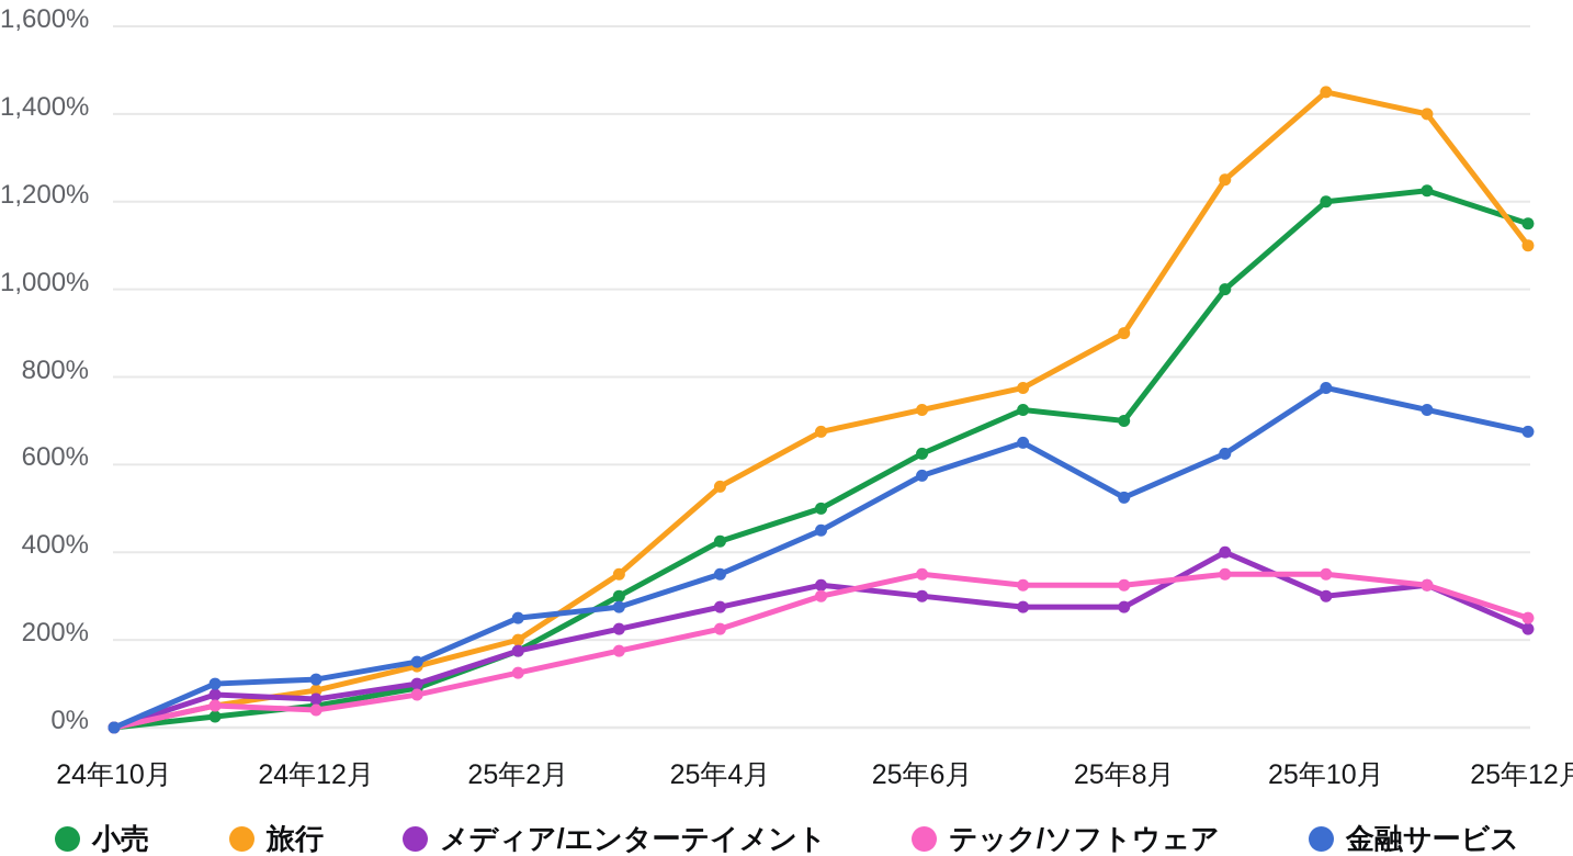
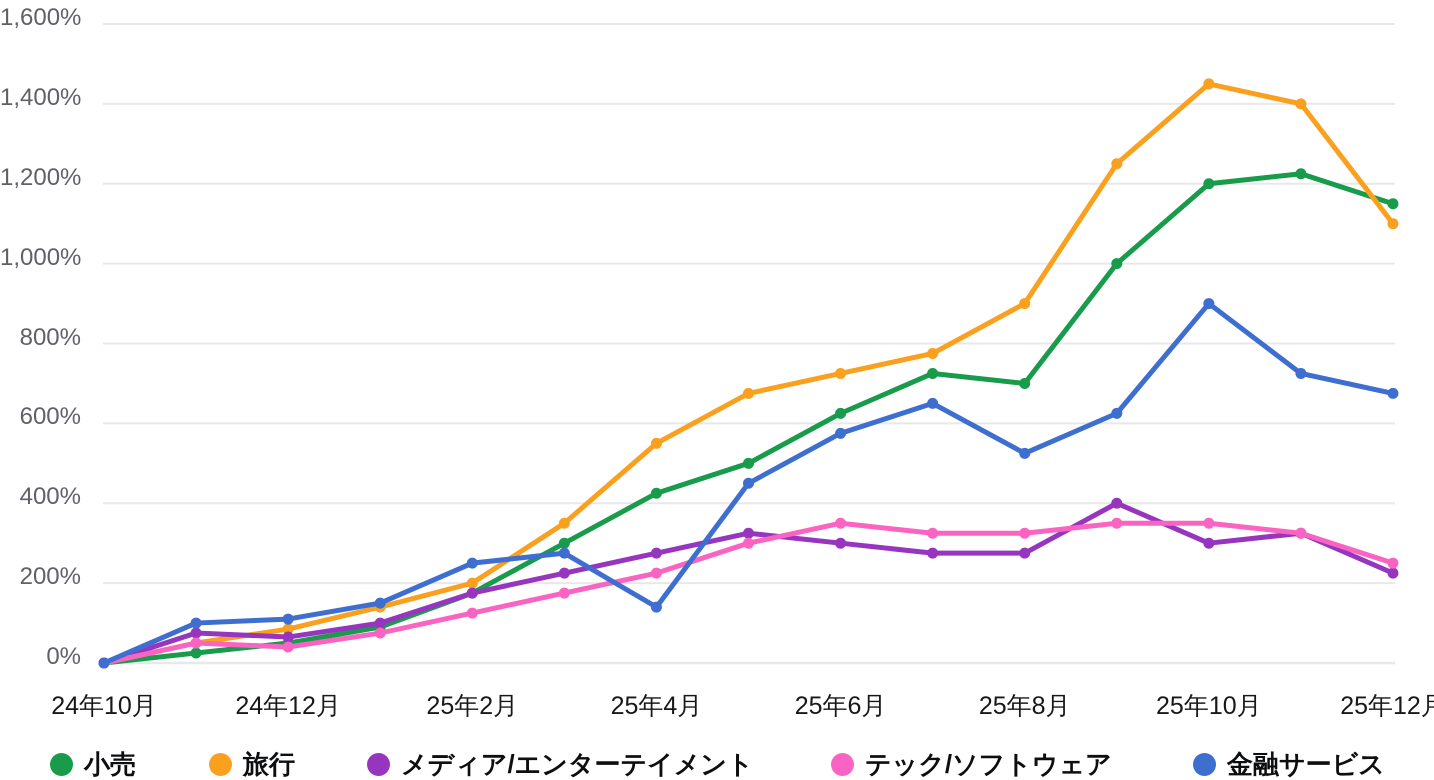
金融サービス/25年4月: 350% -> 140%
金融サービス/25年10月: 780% -> 900%
